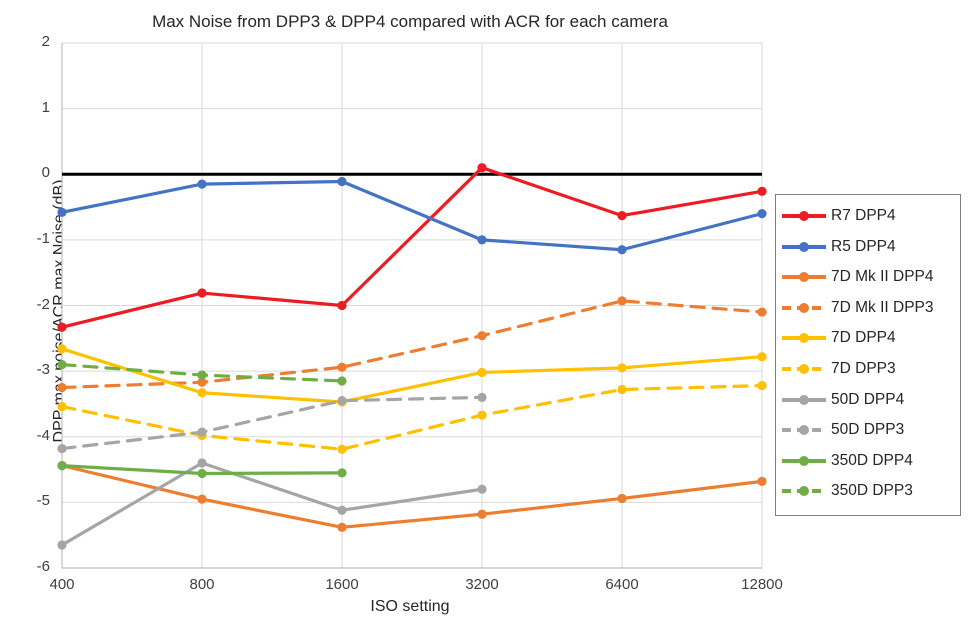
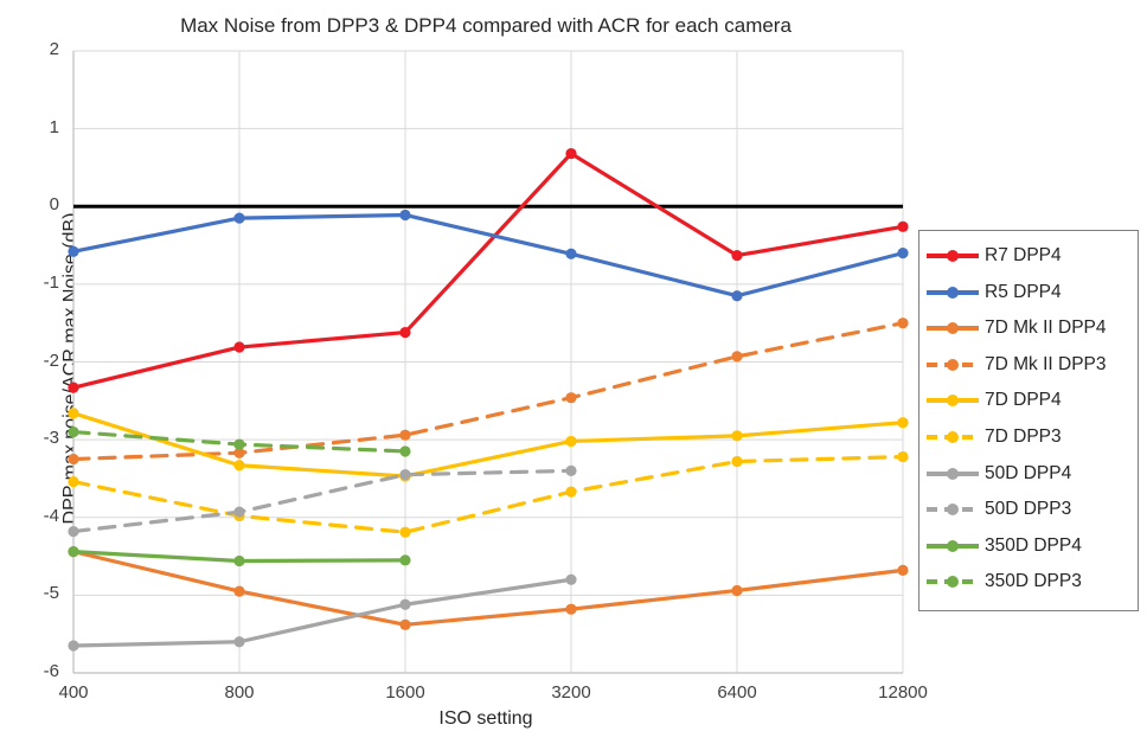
50D DPP4/800: -4.4 -> -5.6
R7 DPP4/1600: -2.0 -> -1.6
R7 DPP4/3200: 0.1 -> 0.7
R5 DPP4/3200: -1.0 -> -0.6
7D Mk II DPP3/12800: -2.1 -> -1.5
